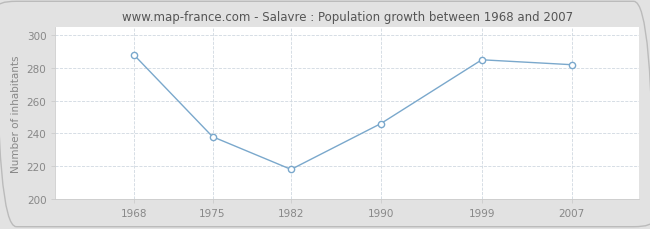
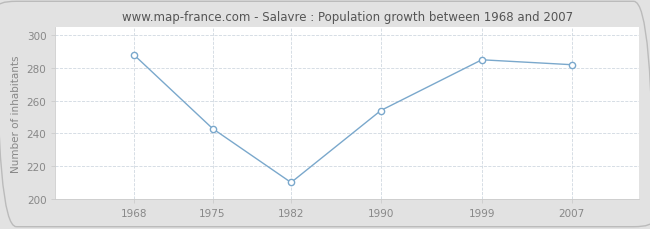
1975: 238 -> 243
1982: 218 -> 210
1990: 246 -> 254
